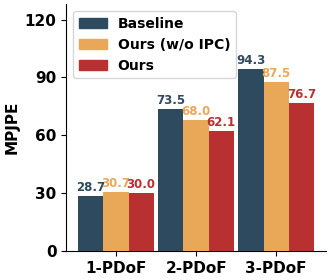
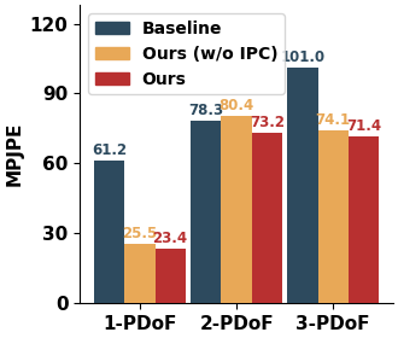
Baseline/1-PDoF: 28.7 -> 61.2
Ours (w/o IPC)/1-PDoF: 30.7 -> 25.5
Ours/1-PDoF: 30.0 -> 23.4
Baseline/2-PDoF: 73.5 -> 78.3
Ours (w/o IPC)/2-PDoF: 68.0 -> 80.4
Ours/2-PDoF: 62.1 -> 73.2
Baseline/3-PDoF: 94.3 -> 101.0
Ours (w/o IPC)/3-PDoF: 87.5 -> 74.1
Ours/3-PDoF: 76.7 -> 71.4
